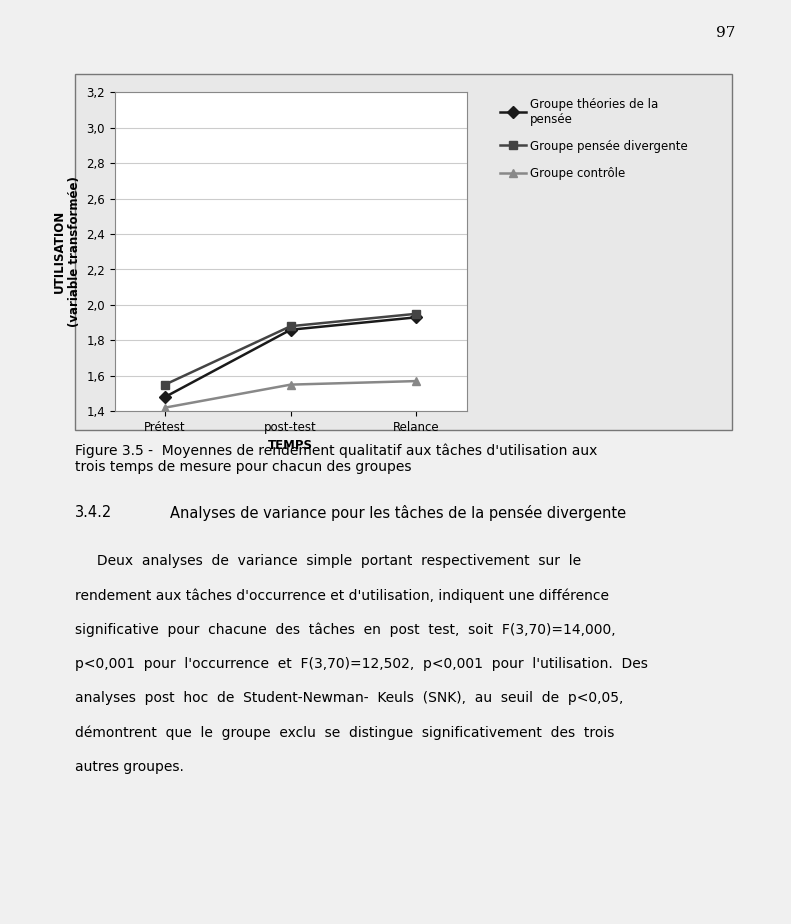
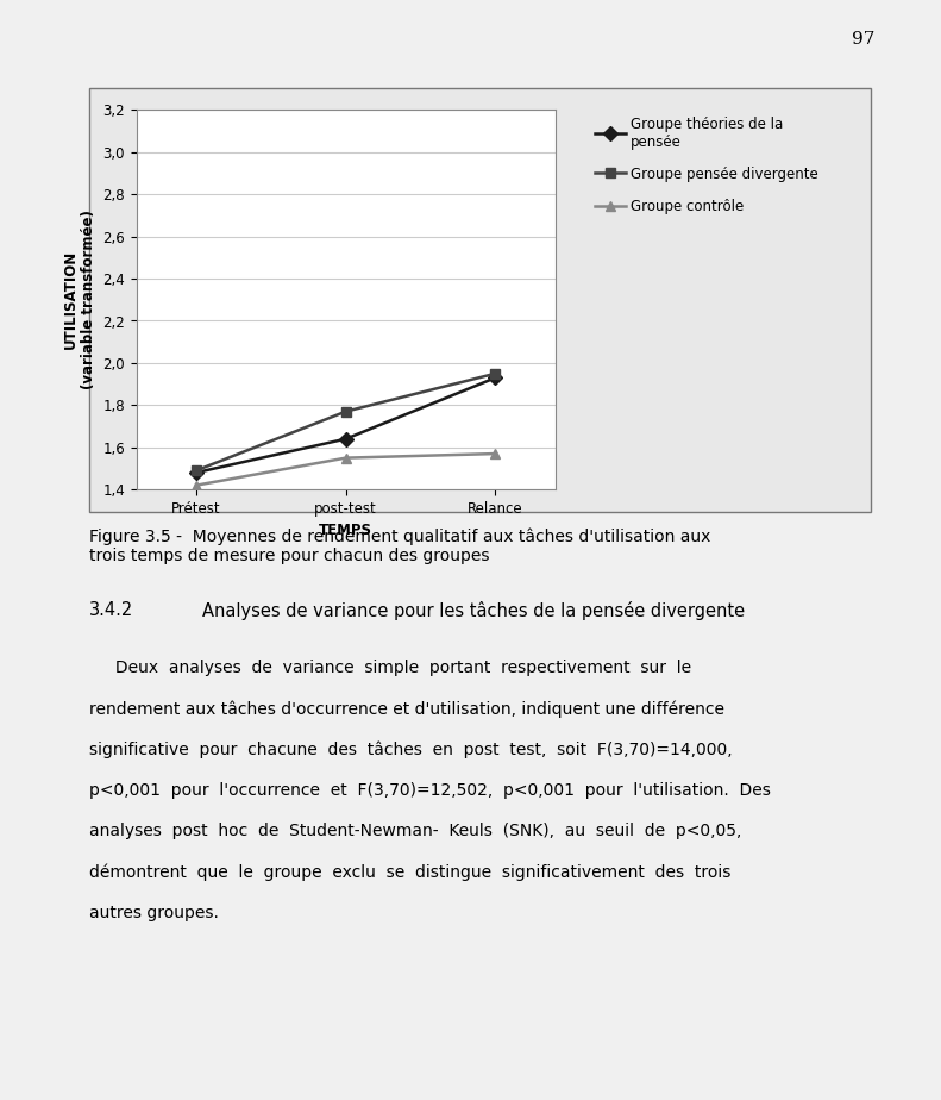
Groupe pensée divergente/Prétest: 1,55 -> 1,49
Groupe théories de la pensée/post-test: 1,86 -> 1,64
Groupe pensée divergente/post-test: 1,88 -> 1,77
